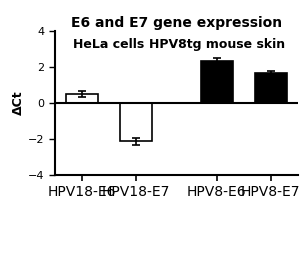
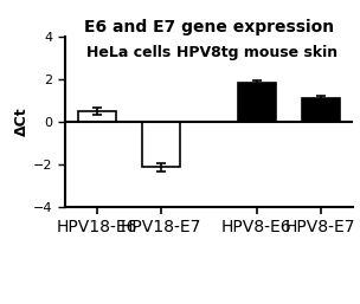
HPV8-E6: 2.4 -> 1.8
HPV8-E7: 1.6 -> 1.1
